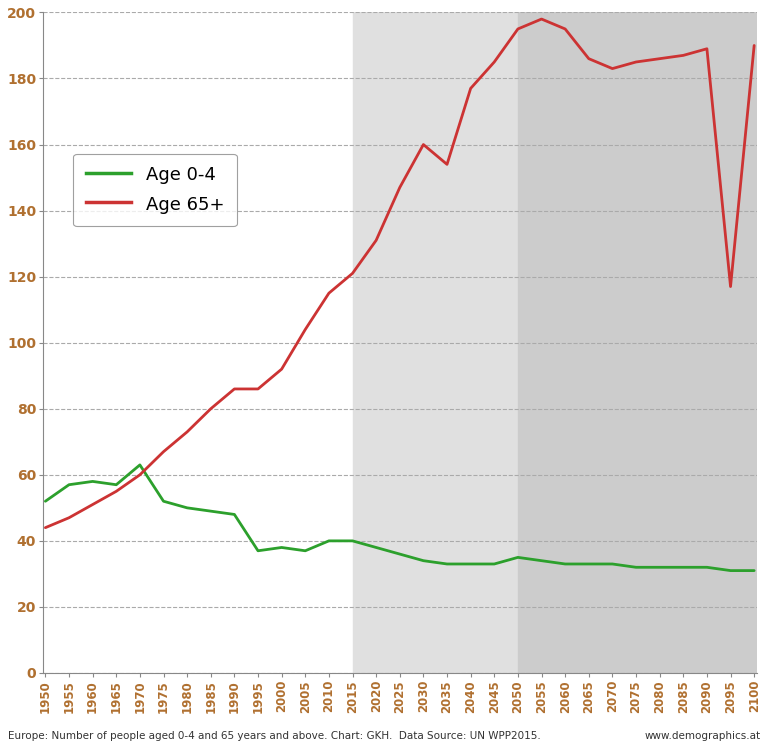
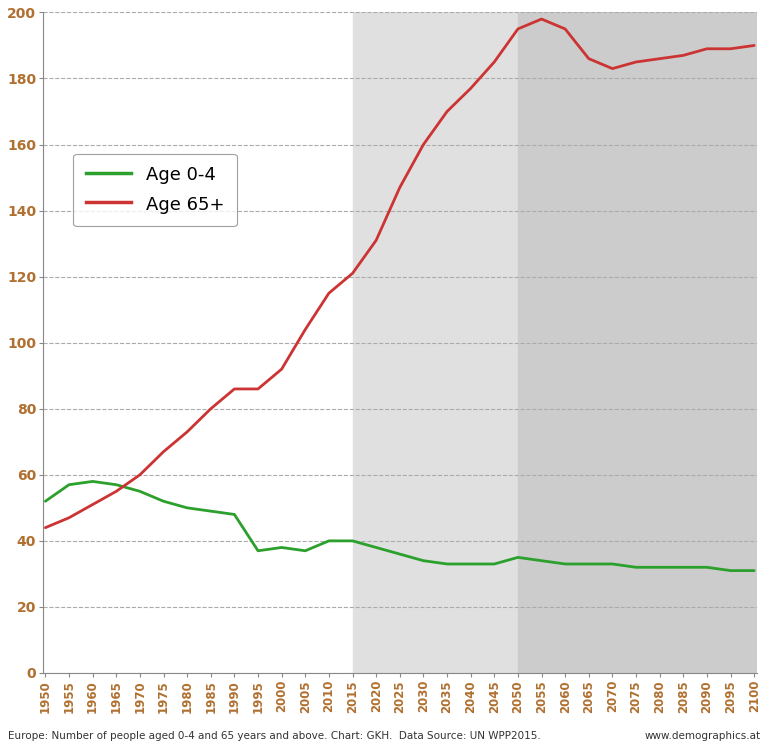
Age 0-4/1970: 63 -> 55
Age 65+/2035: 154 -> 170
Age 65+/2095: 117 -> 189
